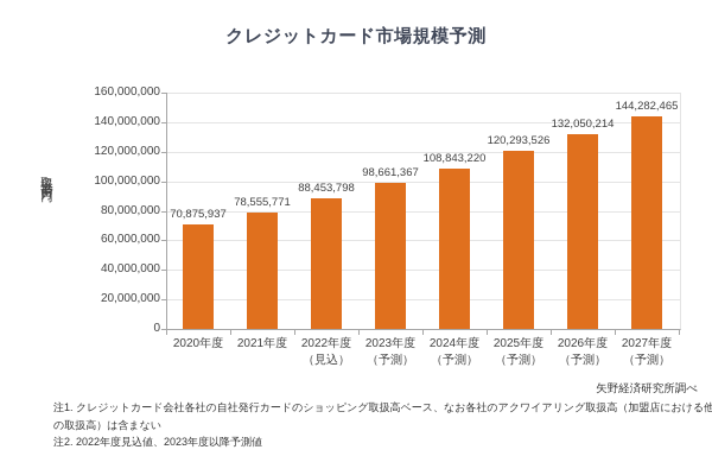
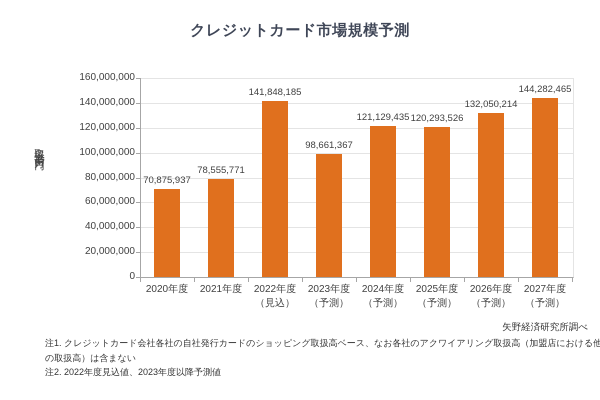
2022年度: 88,453,798 -> 141,848,185
2024年度: 108,843,220 -> 121,129,435
